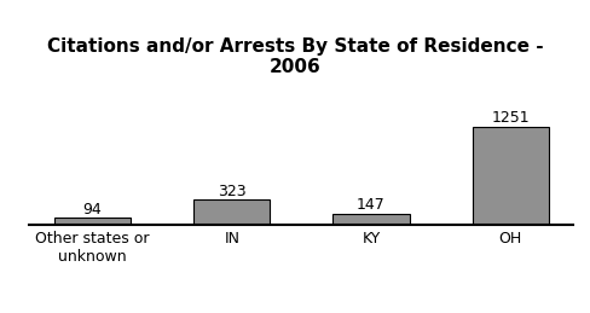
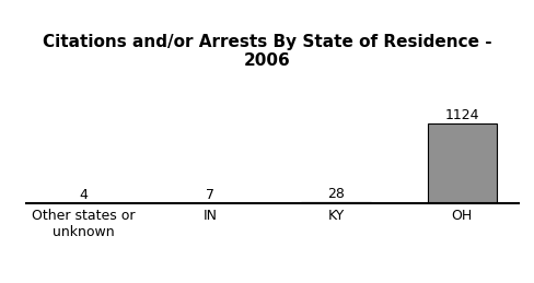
Other states or unknown: 94 -> 4
IN: 323 -> 7
KY: 147 -> 28
OH: 1251 -> 1124
